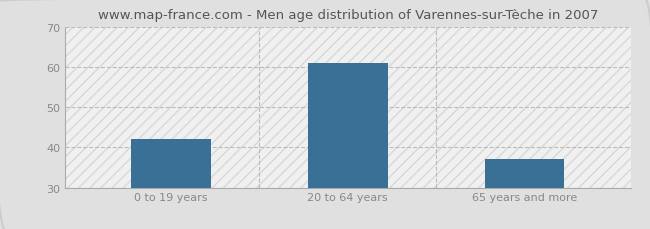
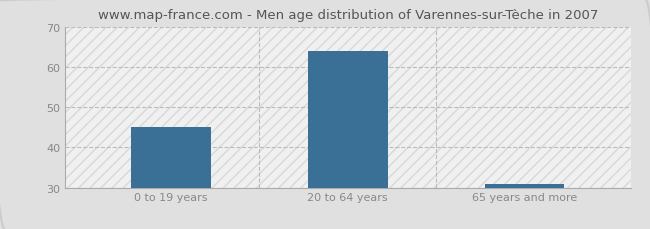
0 to 19 years: 42 -> 45
20 to 64 years: 61 -> 64
65 years and more: 37 -> 31
